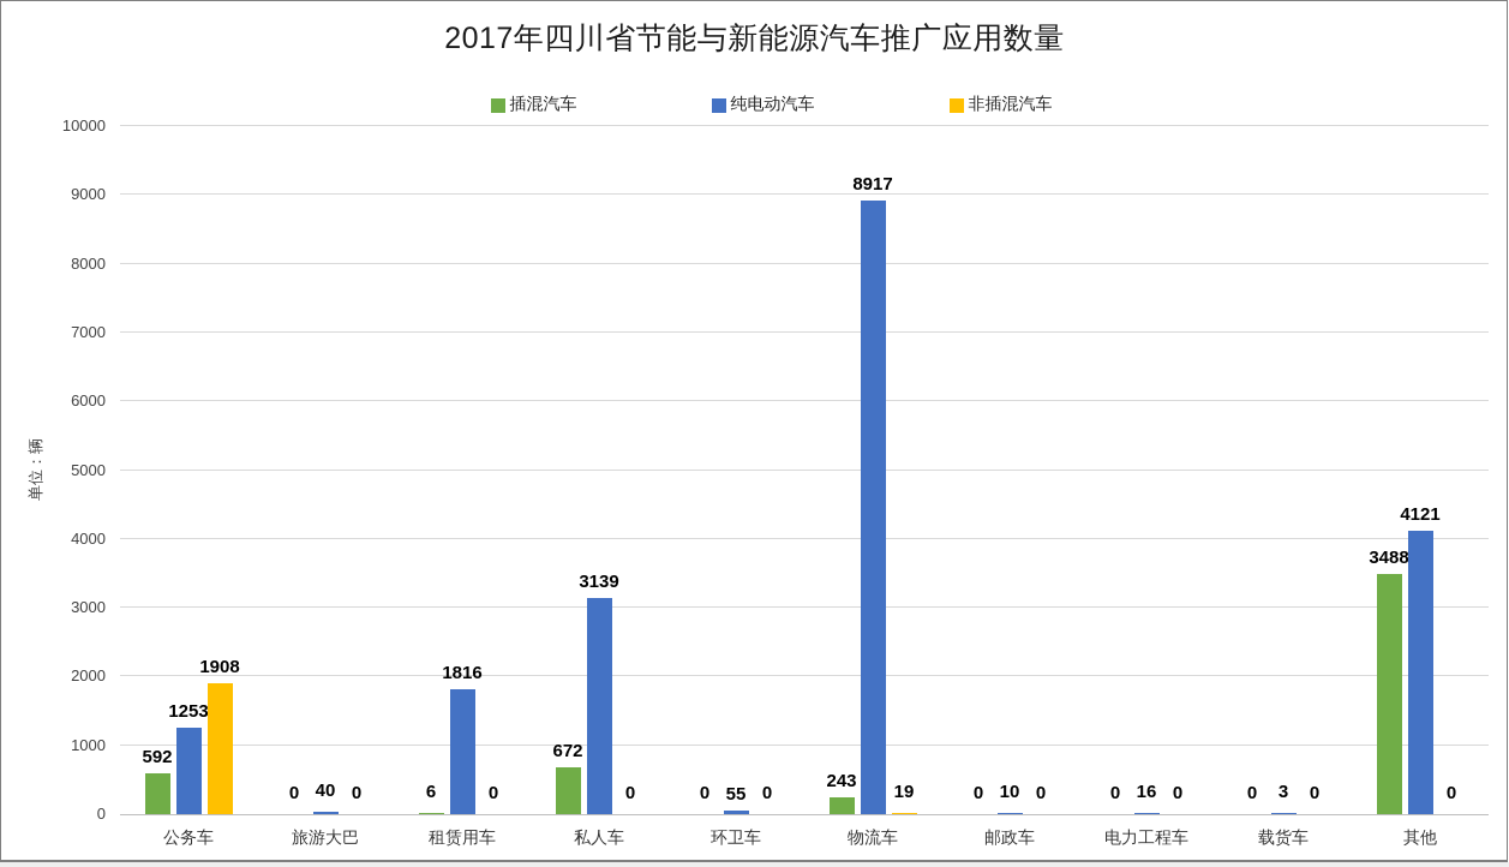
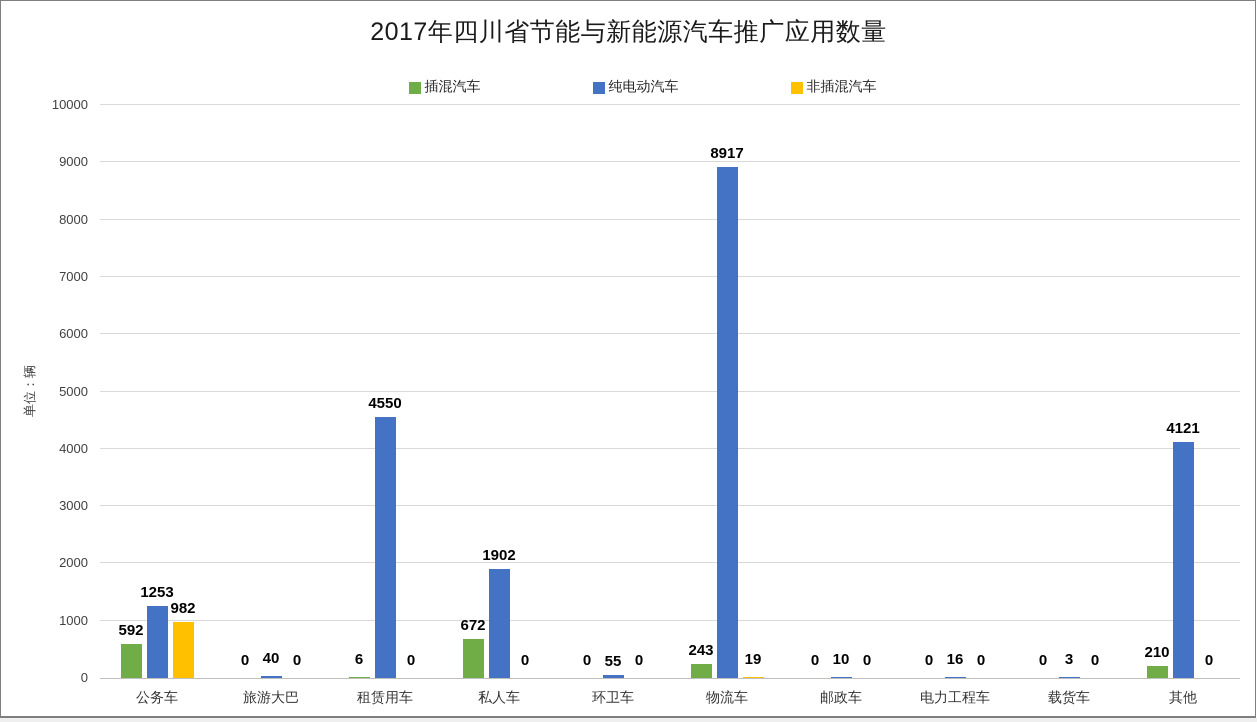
非插混汽车/公务车: 1908 -> 982
纯电动汽车/租赁用车: 1816 -> 4550
纯电动汽车/私人车: 3139 -> 1902
插混汽车/其他: 3488 -> 210
